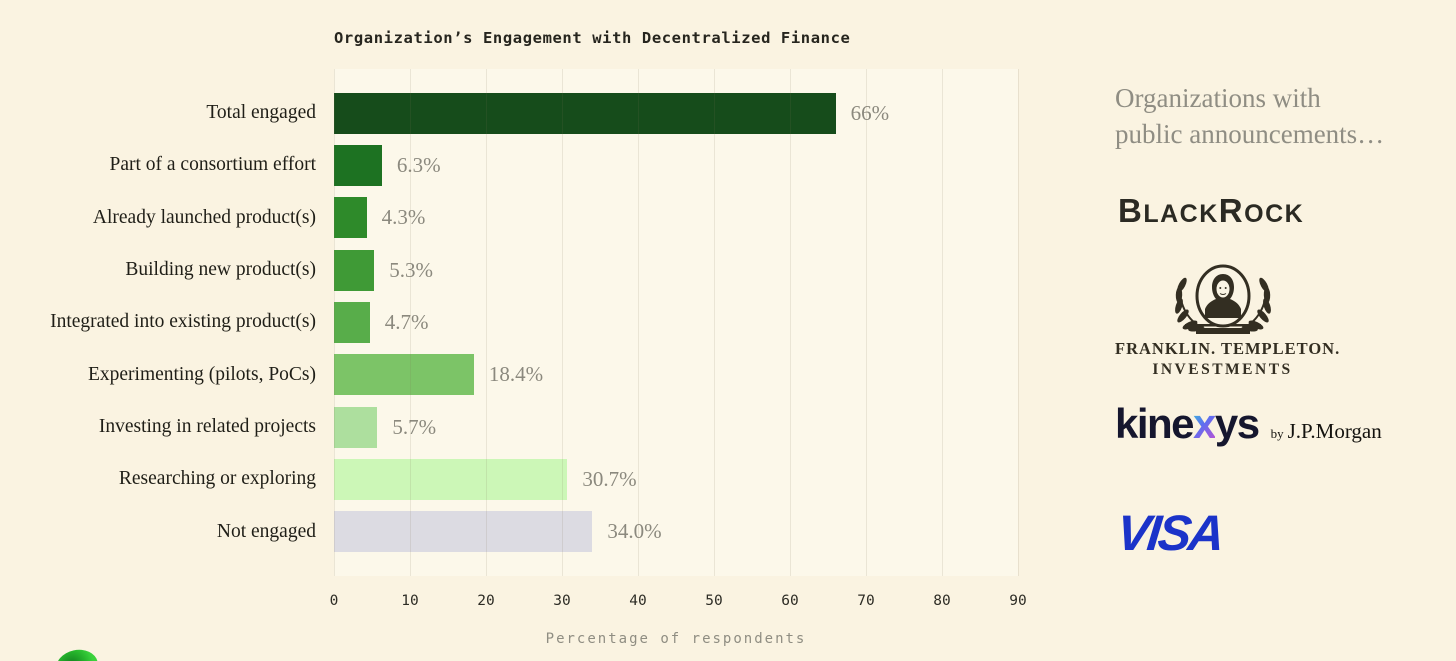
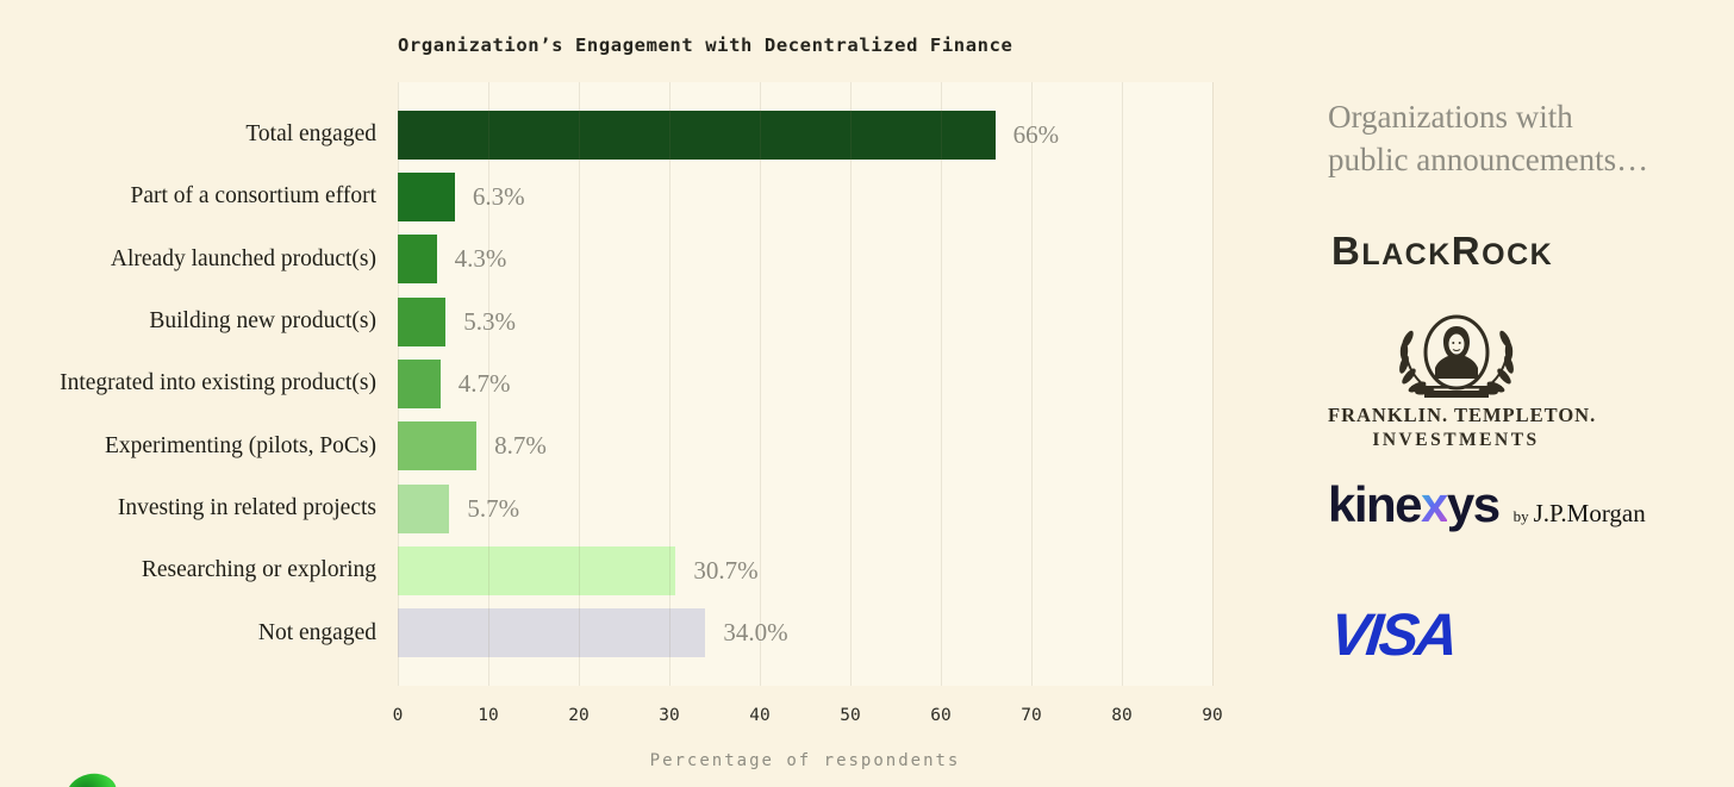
Experimenting (pilots, PoCs): 18.4% -> 8.7%
